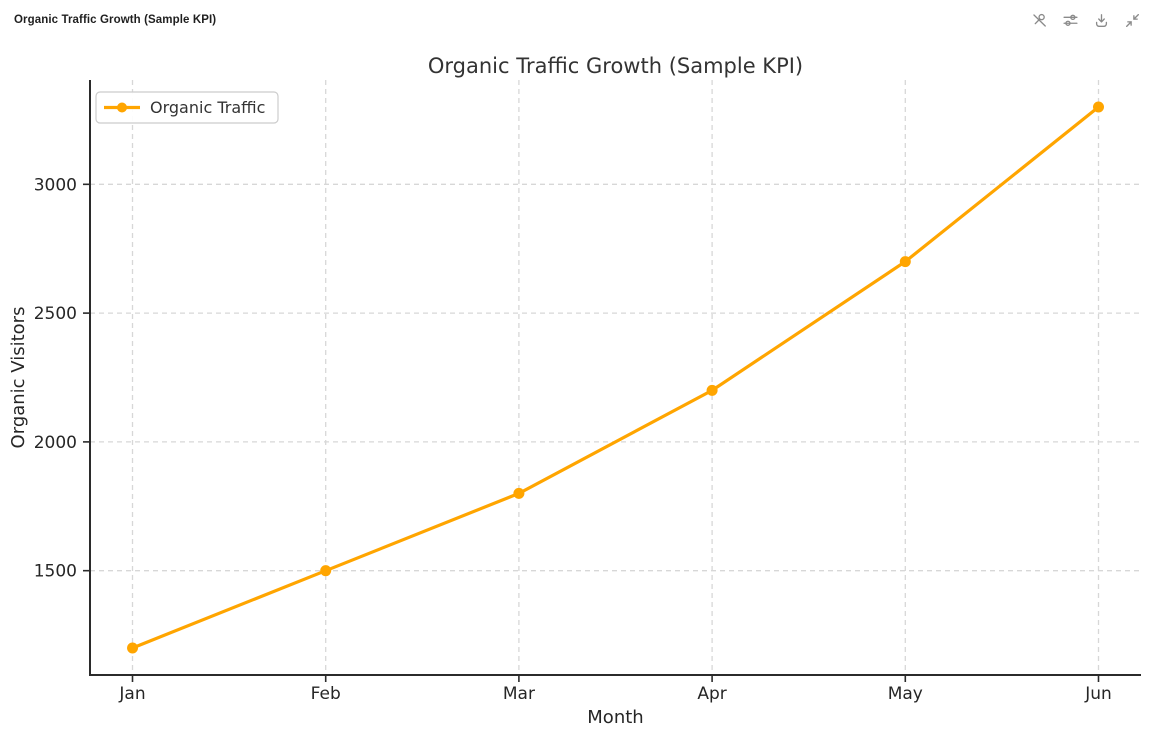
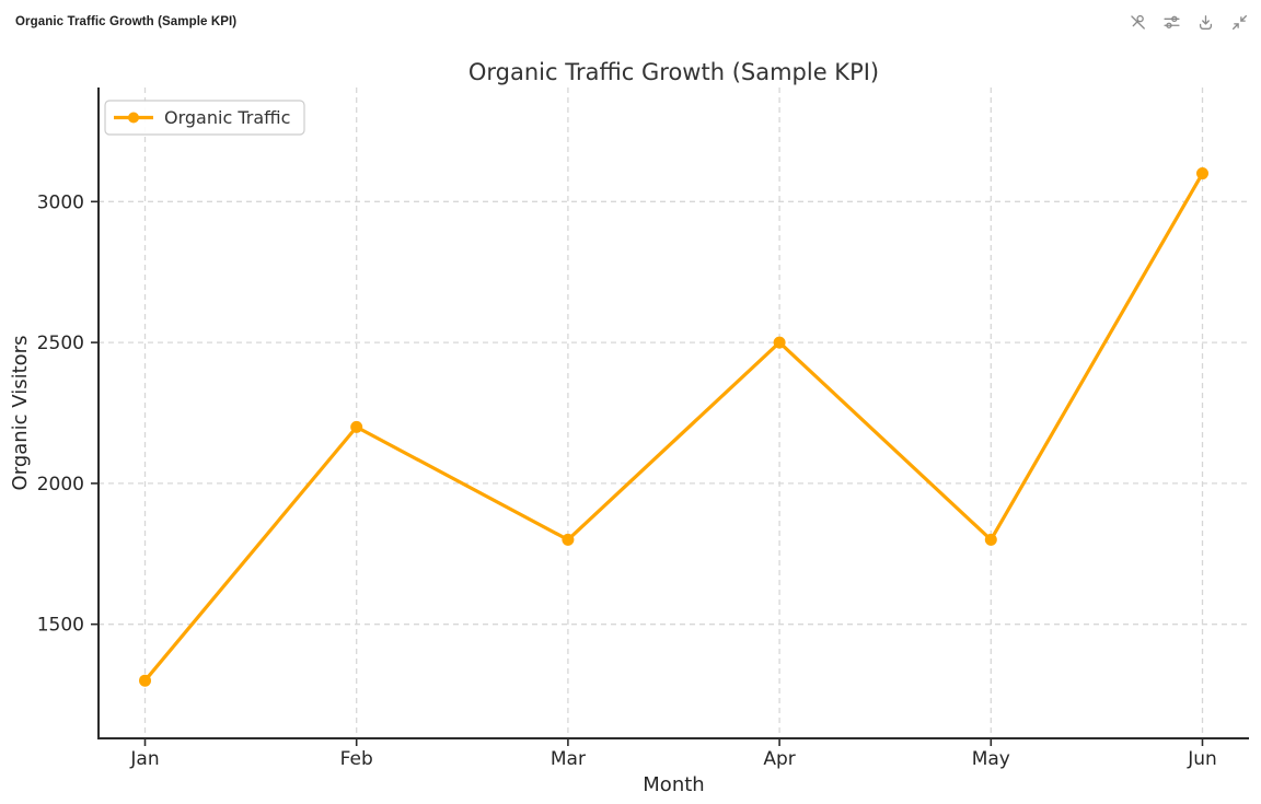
Jan: 1200 -> 1300
Feb: 1500 -> 2200
Apr: 2200 -> 2500
May: 2700 -> 1800
Jun: 3300 -> 3100
